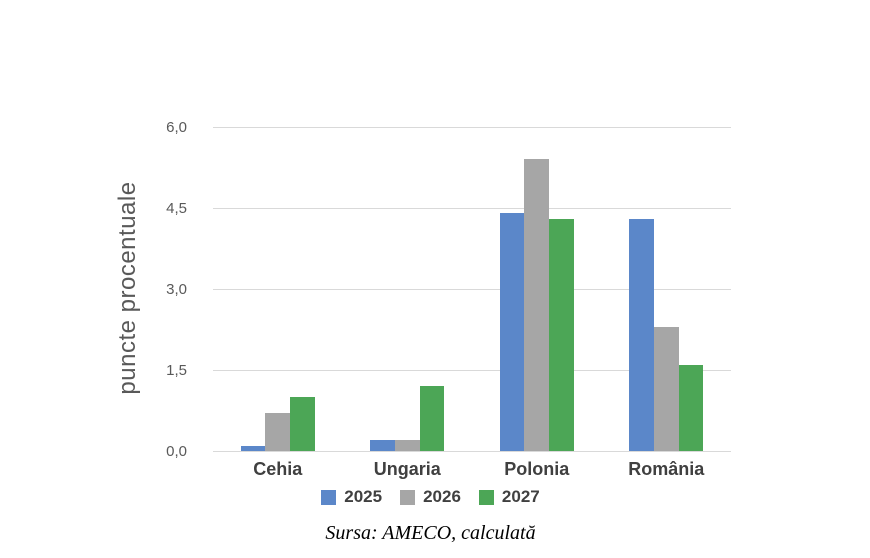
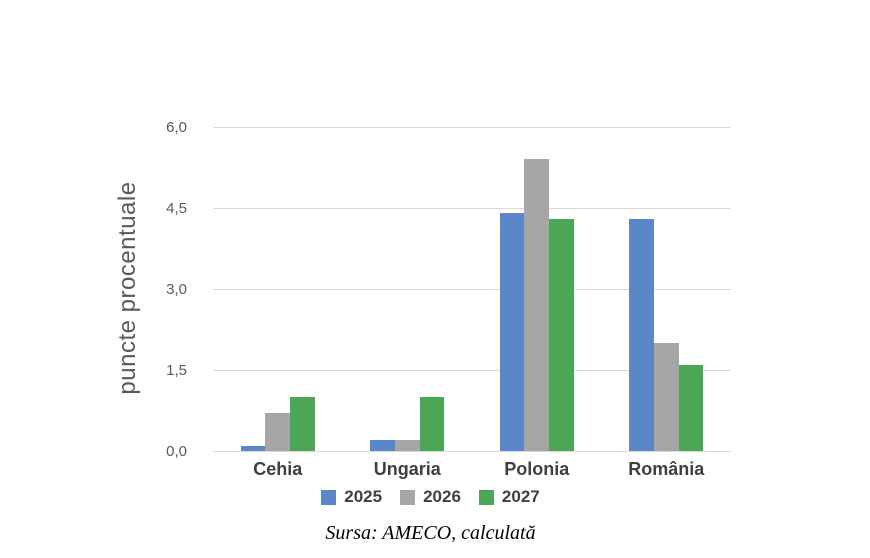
2027/Ungaria: 1,2 -> 1,0
2026/România: 2,3 -> 2,0
